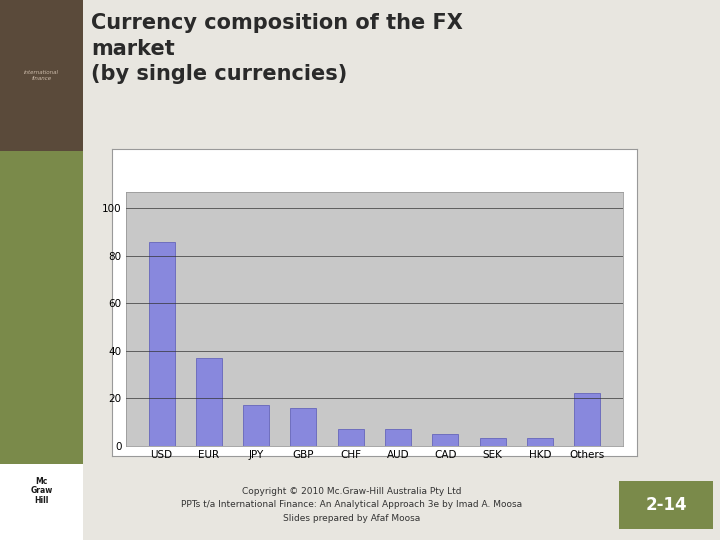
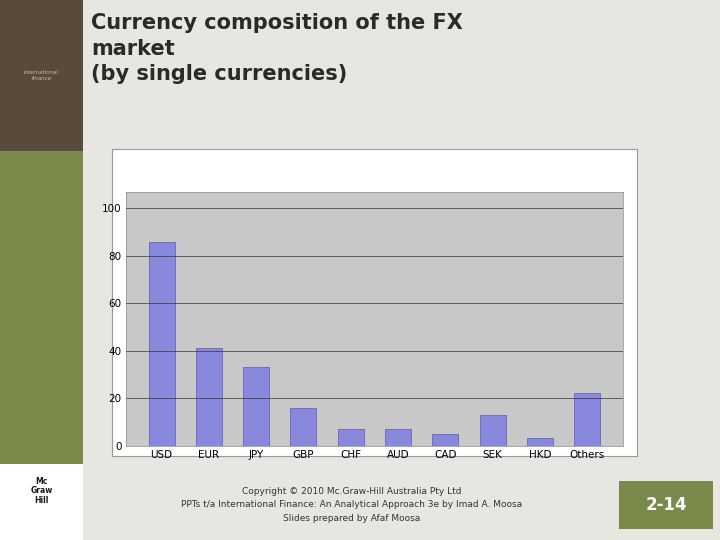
EUR: 37 -> 41
JPY: 17 -> 33
SEK: 3 -> 13
